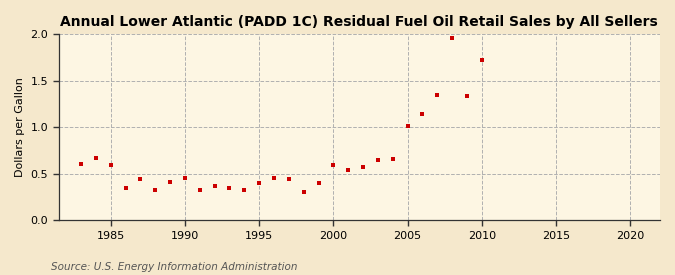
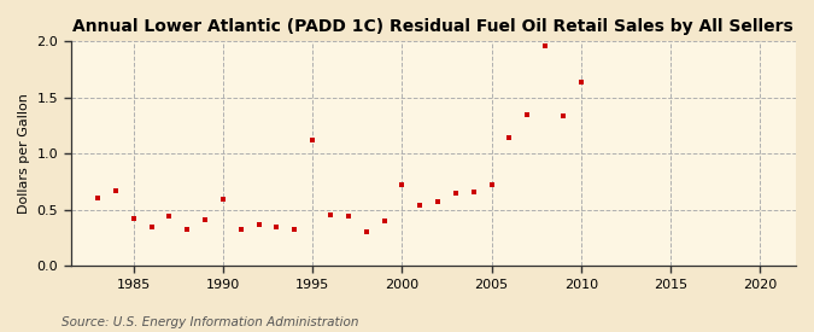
1985: 0.60 -> 0.42
1990: 0.45 -> 0.60
1995: 0.40 -> 1.12
2000: 0.60 -> 0.72
2005: 1.01 -> 0.72
2010: 1.72 -> 1.64
